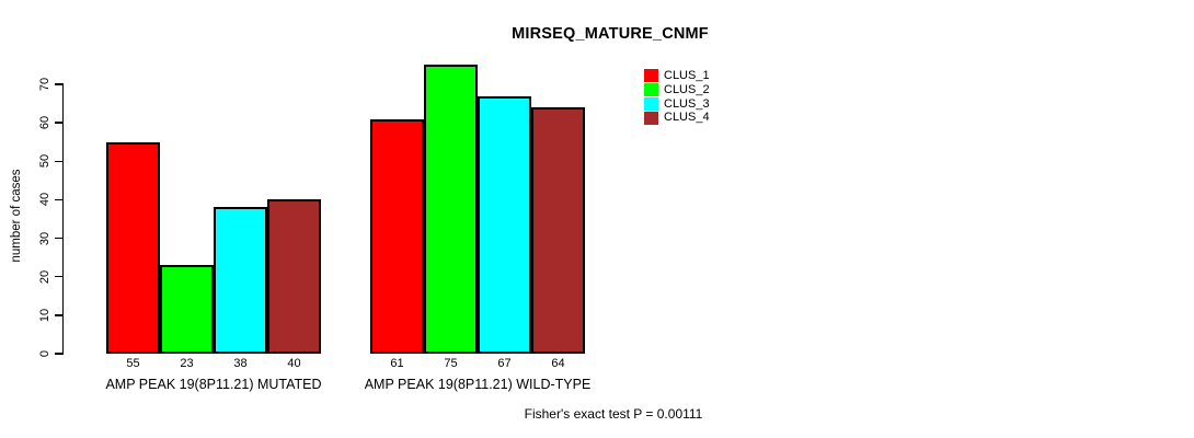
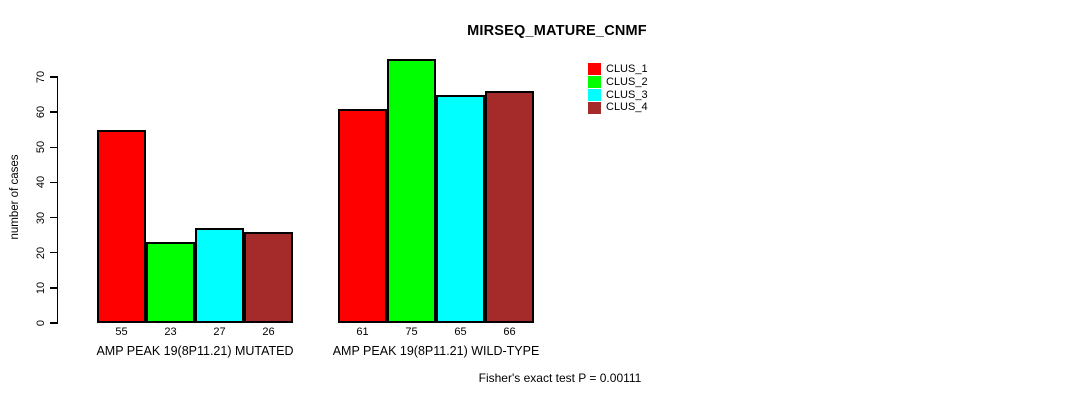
CLUS_3/AMP PEAK 19(8P11.21) MUTATED: 38 -> 27
CLUS_4/AMP PEAK 19(8P11.21) MUTATED: 40 -> 26
CLUS_3/AMP PEAK 19(8P11.21) WILD-TYPE: 67 -> 65
CLUS_4/AMP PEAK 19(8P11.21) WILD-TYPE: 64 -> 66
